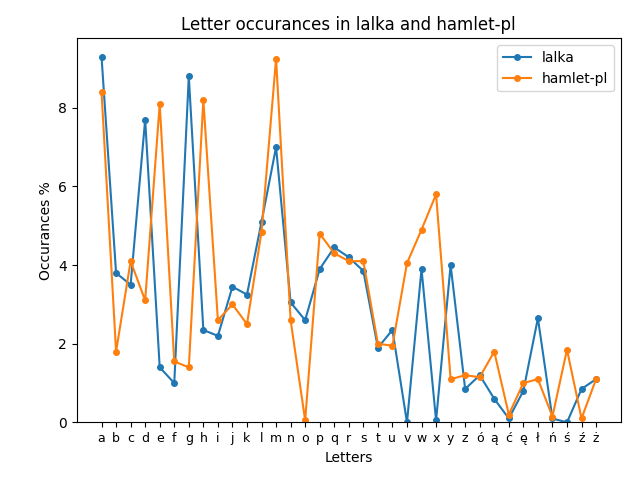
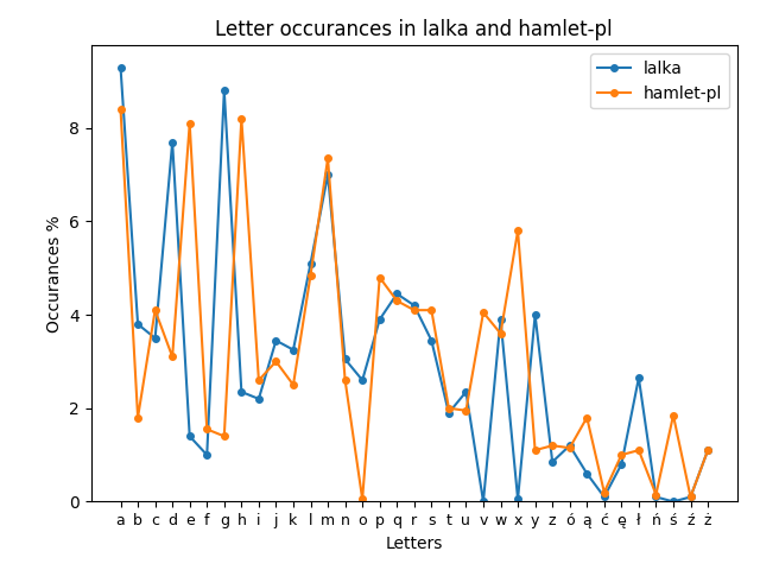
hamlet-pl/m: 9.25 -> 7.35
lalka/s: 3.85 -> 3.45
hamlet-pl/w: 4.90 -> 3.60
lalka/ź: 0.85 -> 0.10
